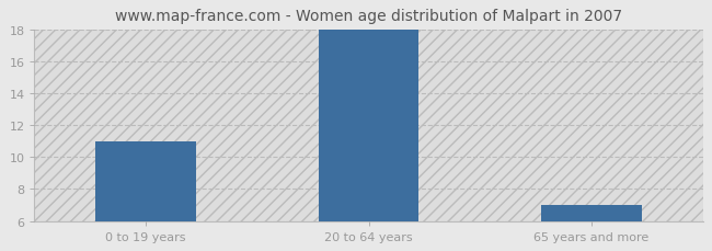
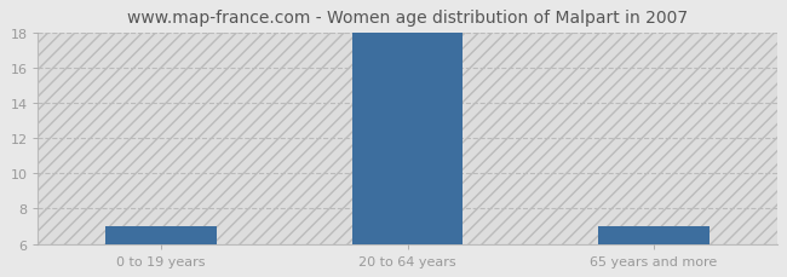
0 to 19 years: 11 -> 7
